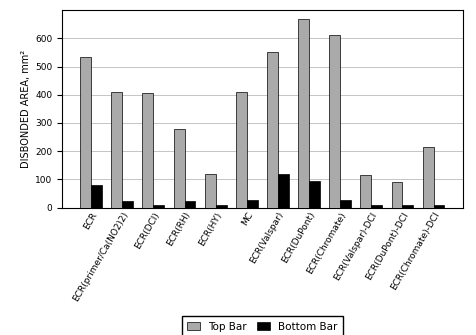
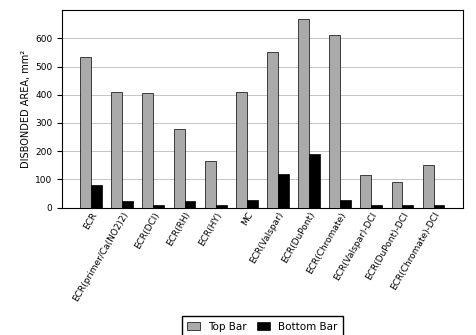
Top Bar/ECR(HY): 120 -> 165
Bottom Bar/ECR(DuPont): 95 -> 190
Top Bar/ECR(Chromate)-DCI: 215 -> 150
